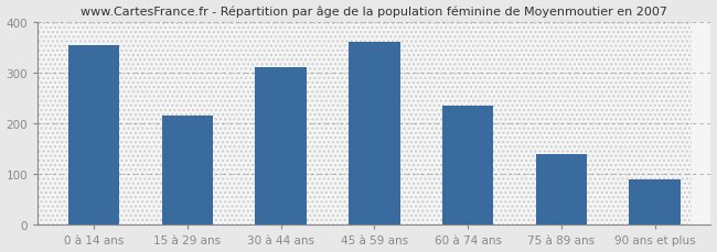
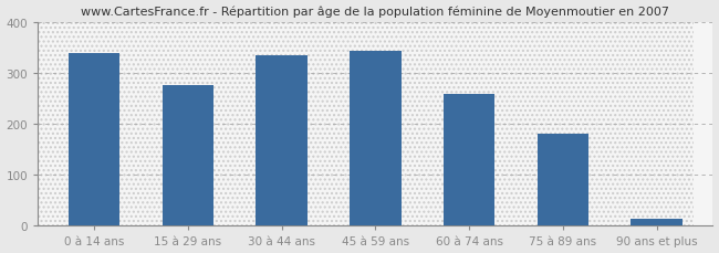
0 à 14 ans: 355 -> 340
15 à 29 ans: 215 -> 277
30 à 44 ans: 310 -> 335
45 à 59 ans: 360 -> 343
60 à 74 ans: 235 -> 258
75 à 89 ans: 140 -> 180
90 ans et plus: 90 -> 13
